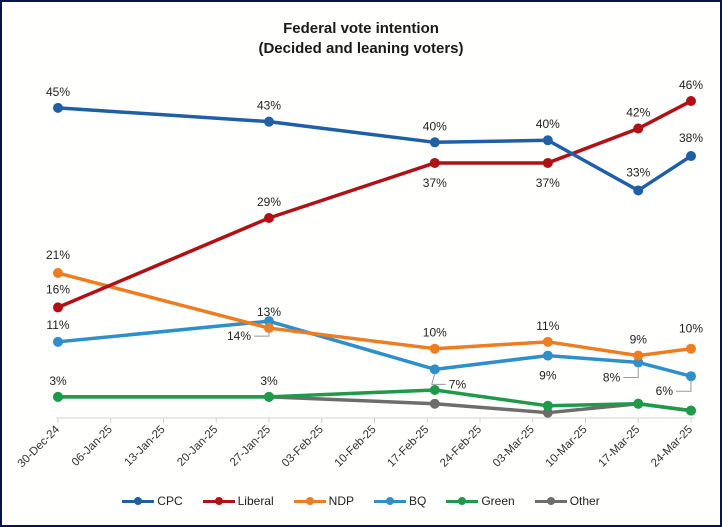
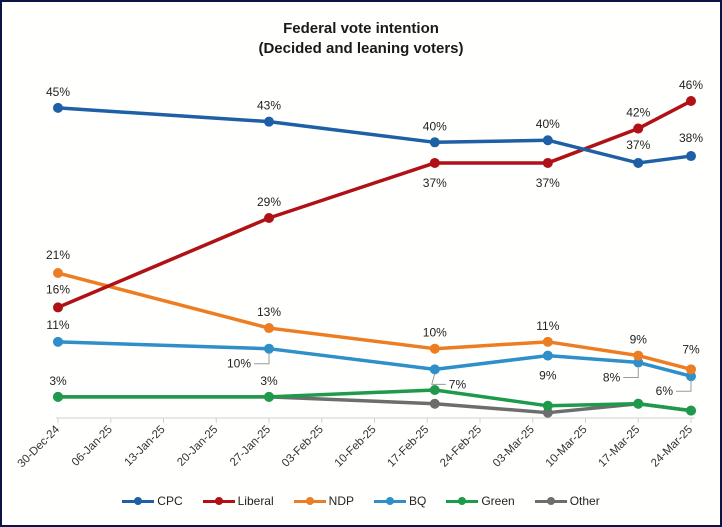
BQ/27-Jan-25: 14% -> 10%
CPC/17-Mar-25: 33% -> 37%
NDP/24-Mar-25: 10% -> 7%
